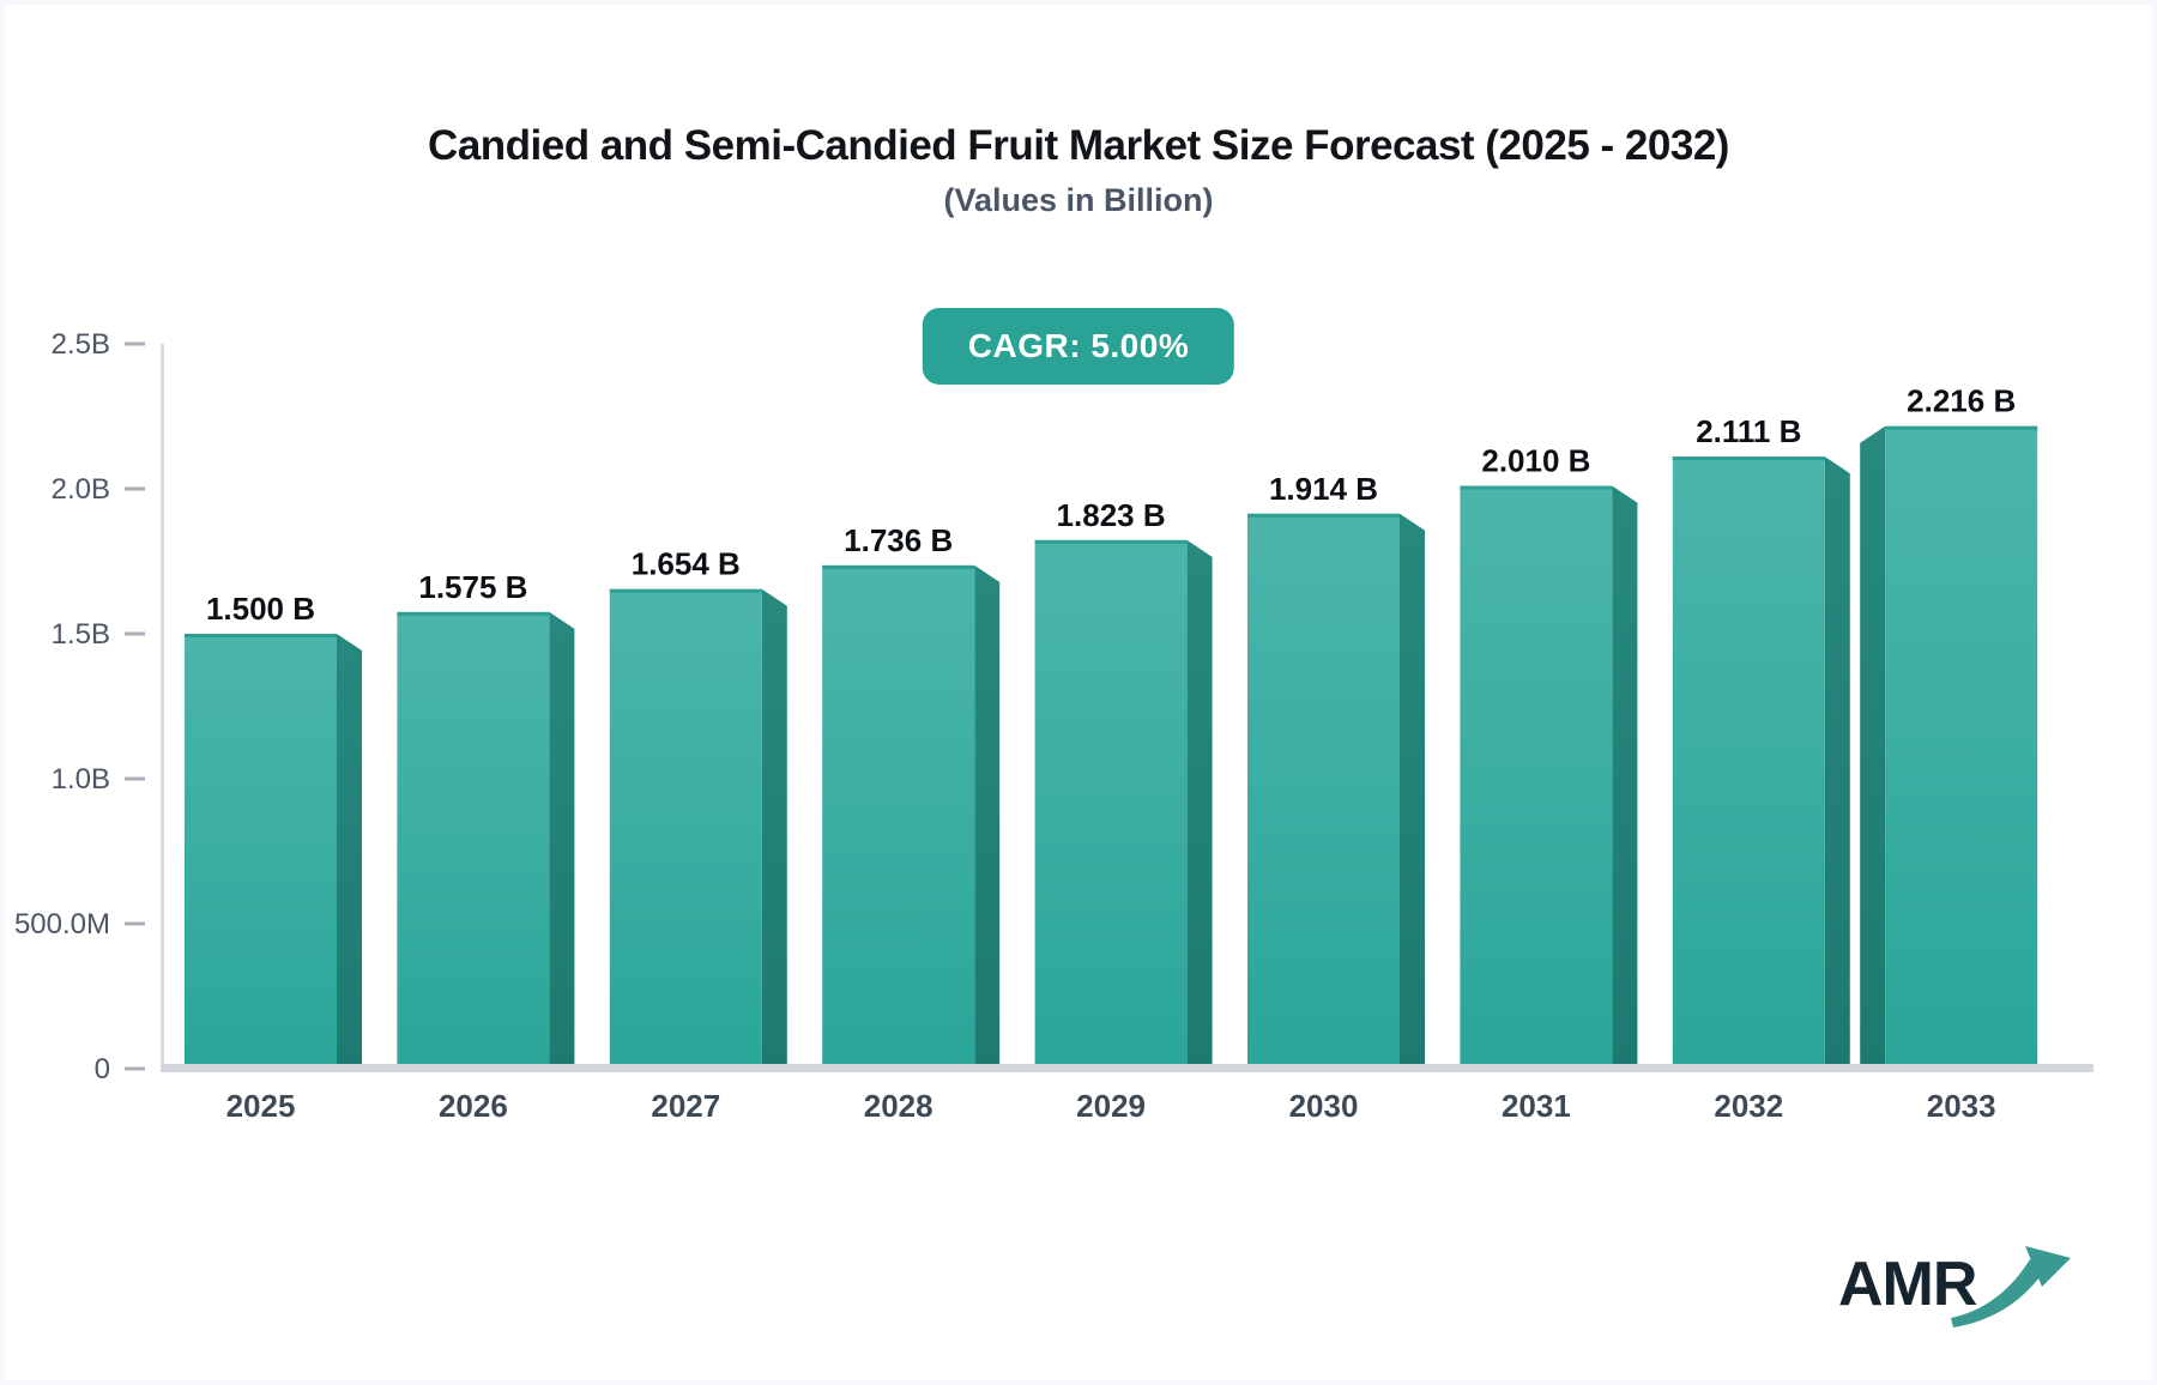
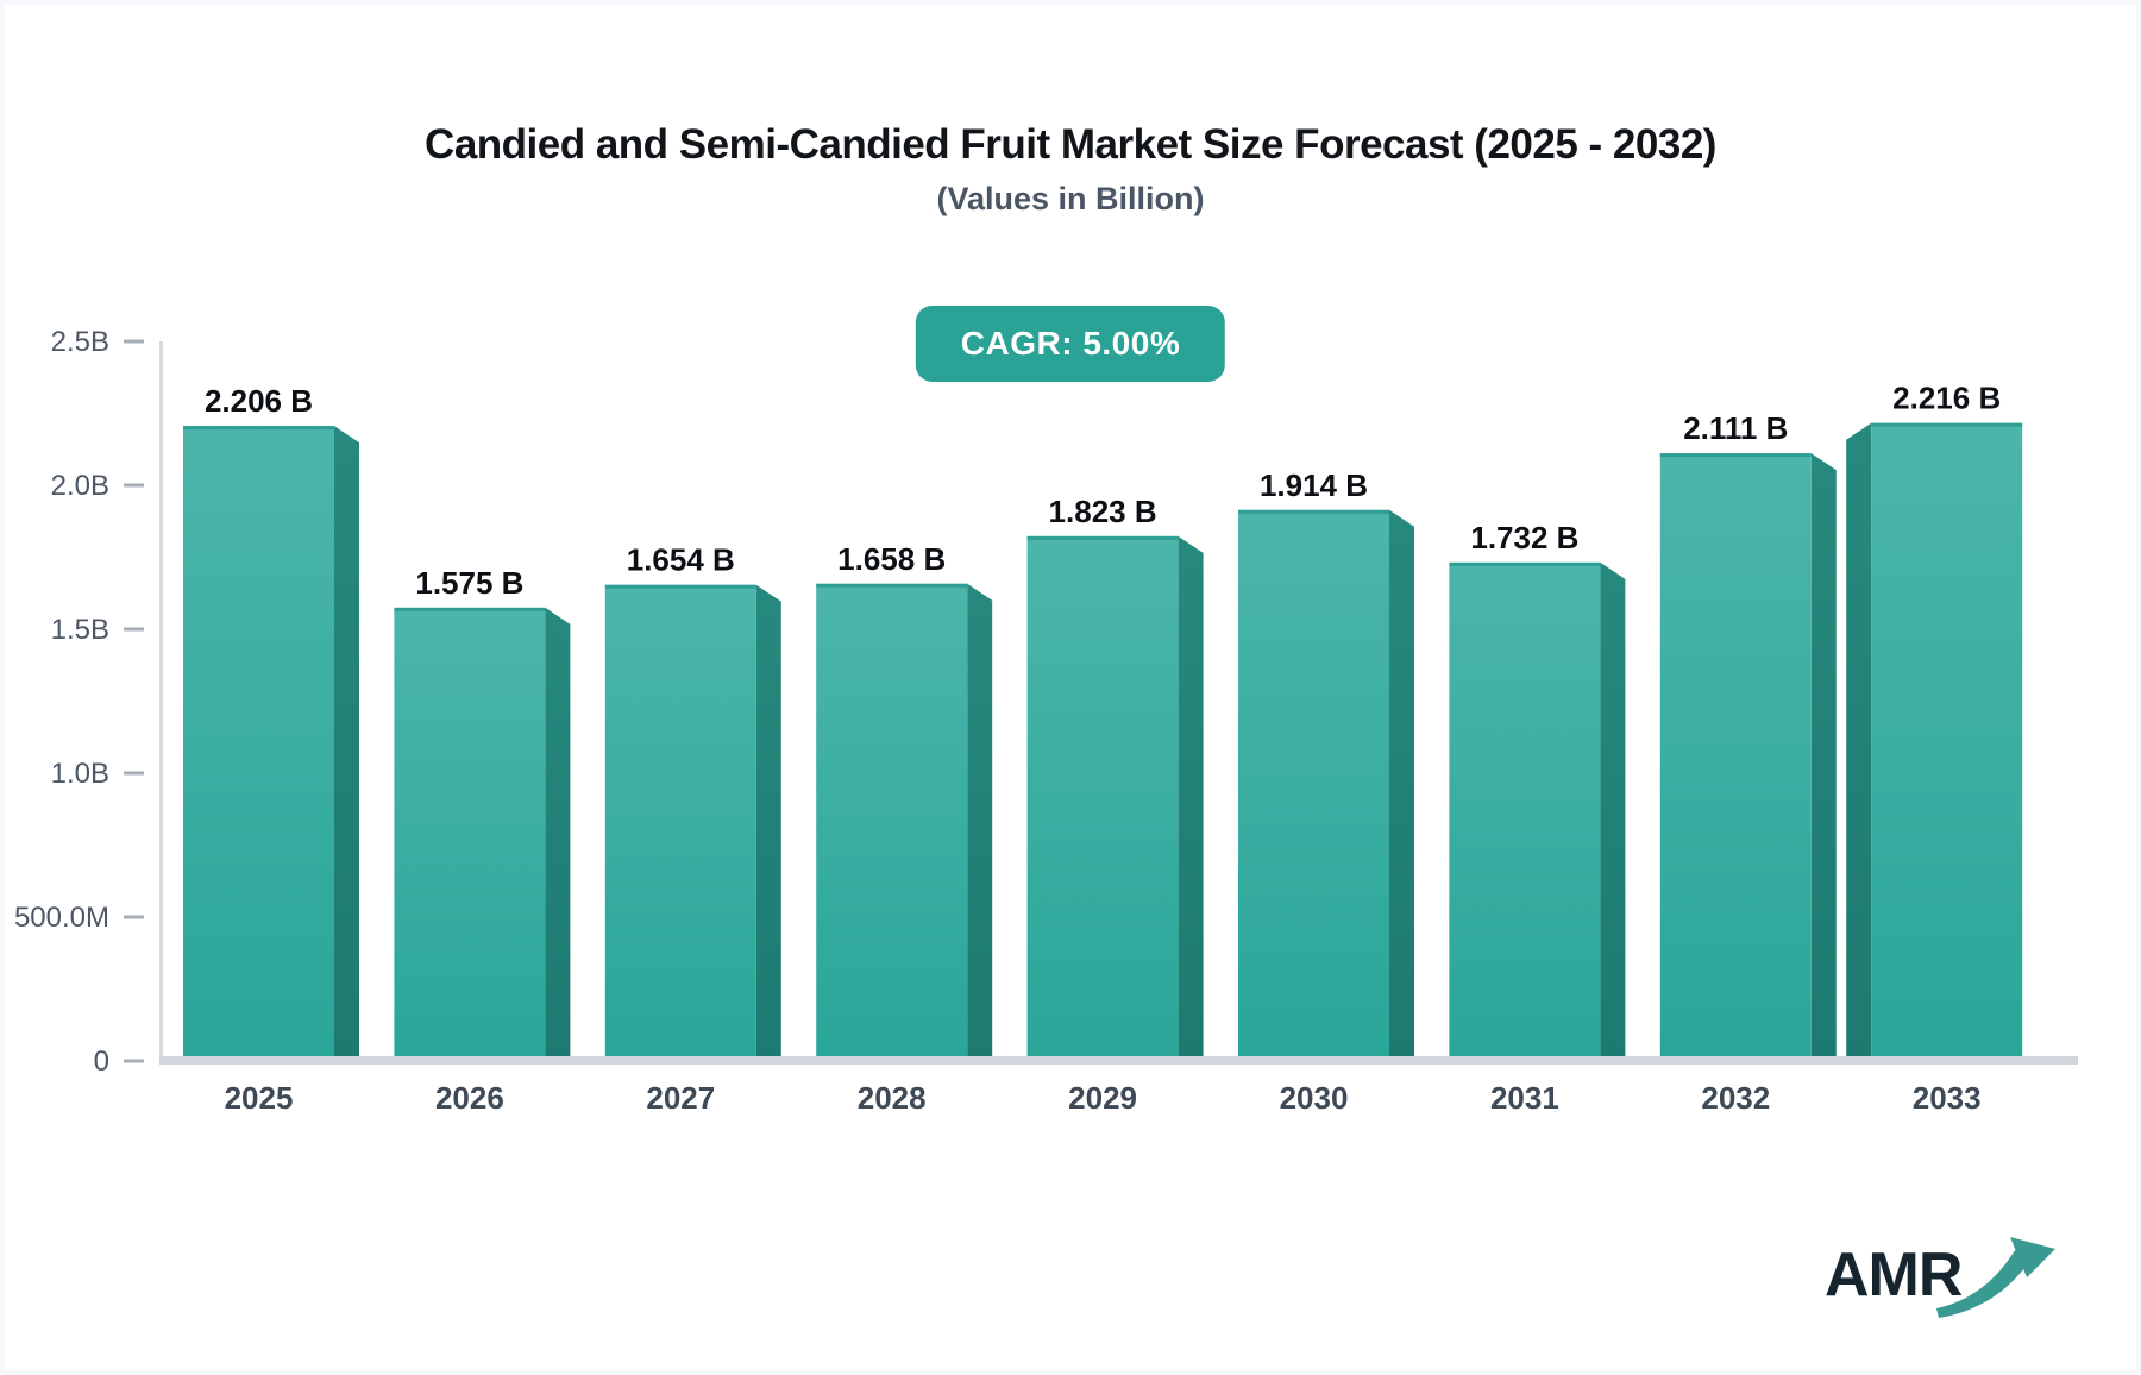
2025: 1.500 -> 2.206
2028: 1.736 -> 1.658
2031: 2.010 -> 1.732
